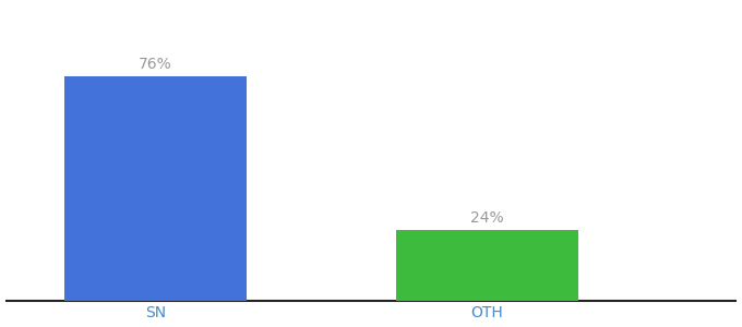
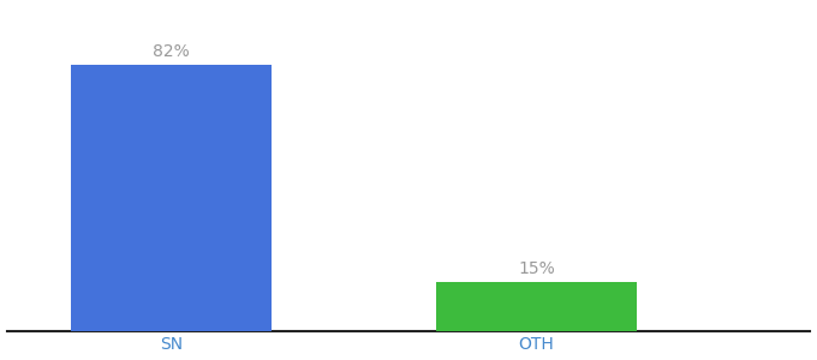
SN: 76% -> 82%
OTH: 24% -> 15%
